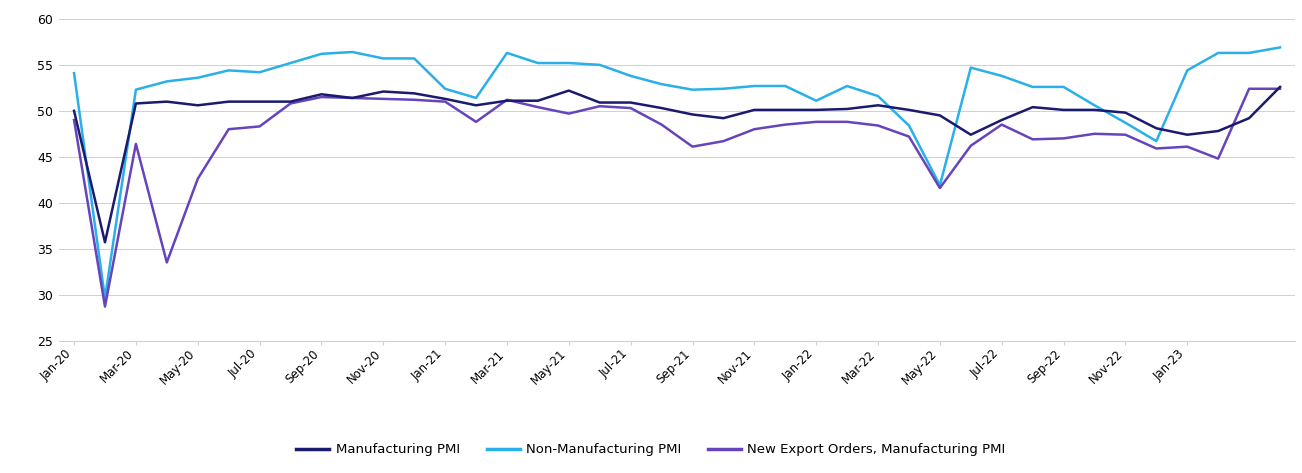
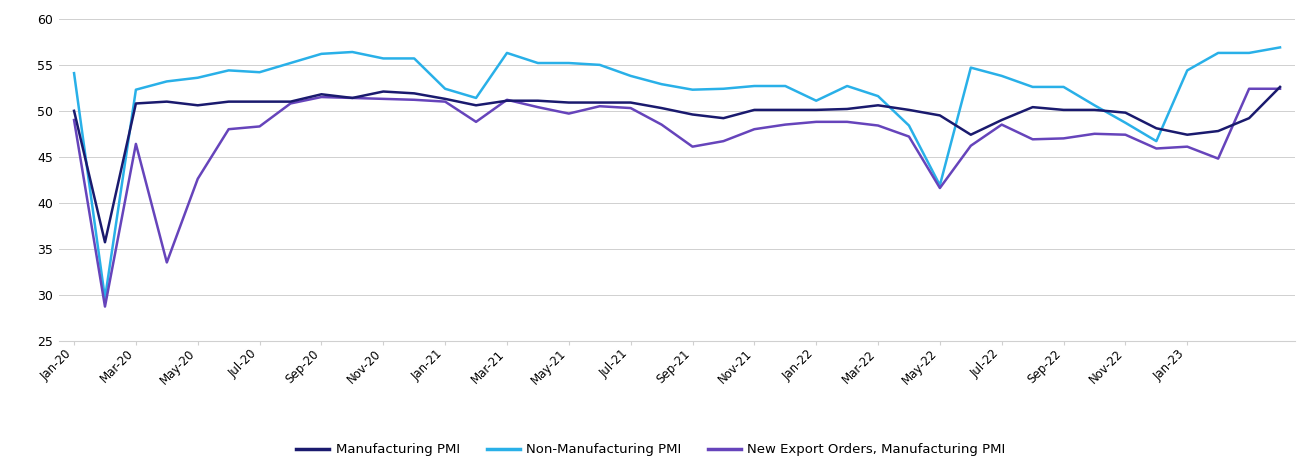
Manufacturing PMI/May-21: 52.2 -> 50.9
